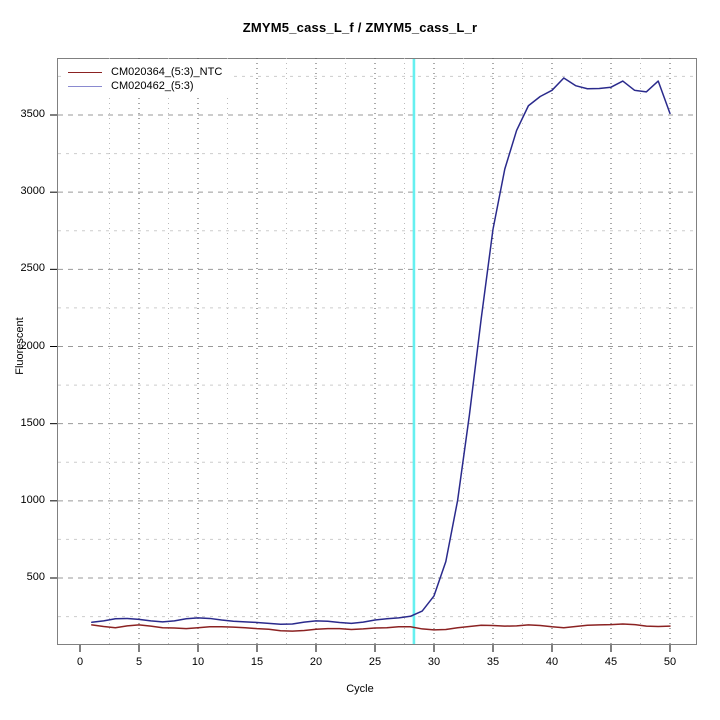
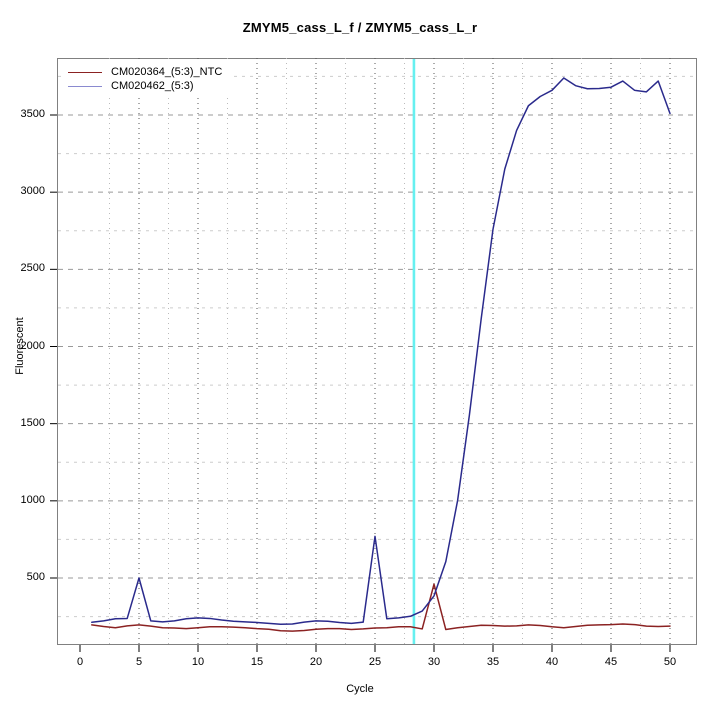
CM020462_(5:3)/5: 230 -> 500
CM020462_(5:3)/25: 230 -> 770
CM020364_(5:3)_NTC/30: 160 -> 460
